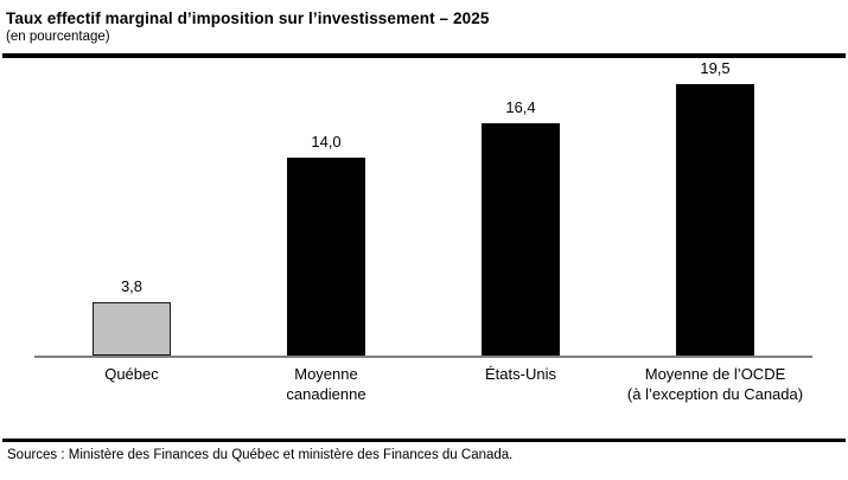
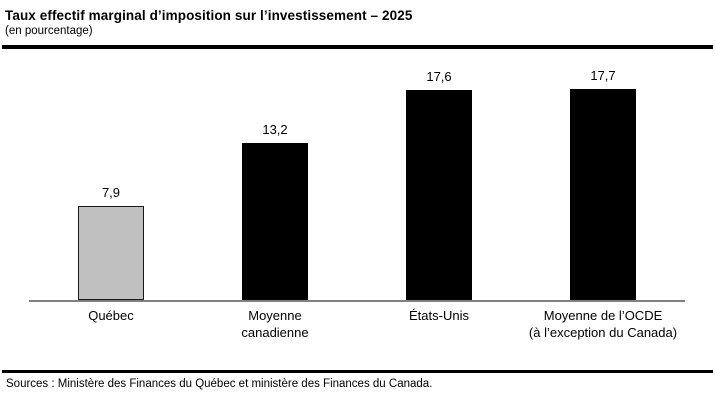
Québec: 3,8 -> 7,9
Moyenne canadienne: 14,0 -> 13,2
États-Unis: 16,4 -> 17,6
Moyenne de l’OCDE (à l’exception du Canada): 19,5 -> 17,7
